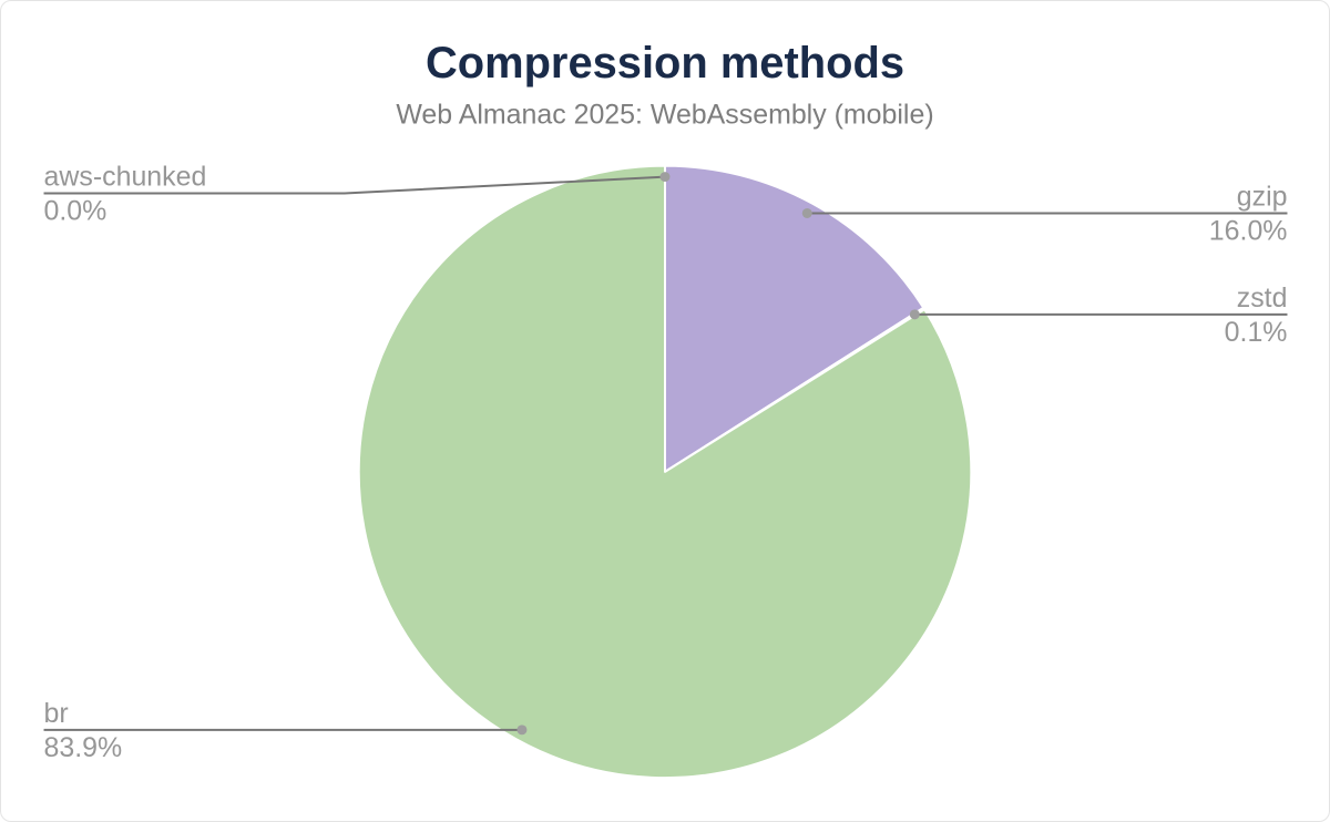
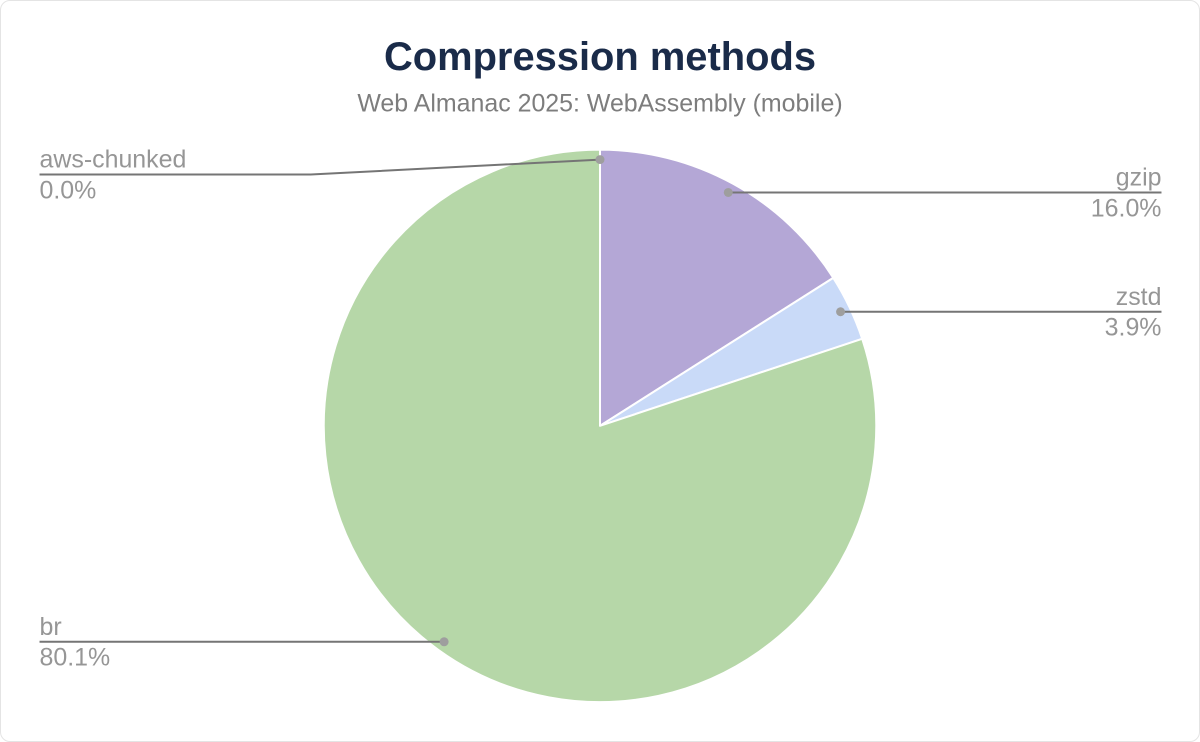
zstd: 0.1% -> 3.9%
br: 83.9% -> 80.1%
